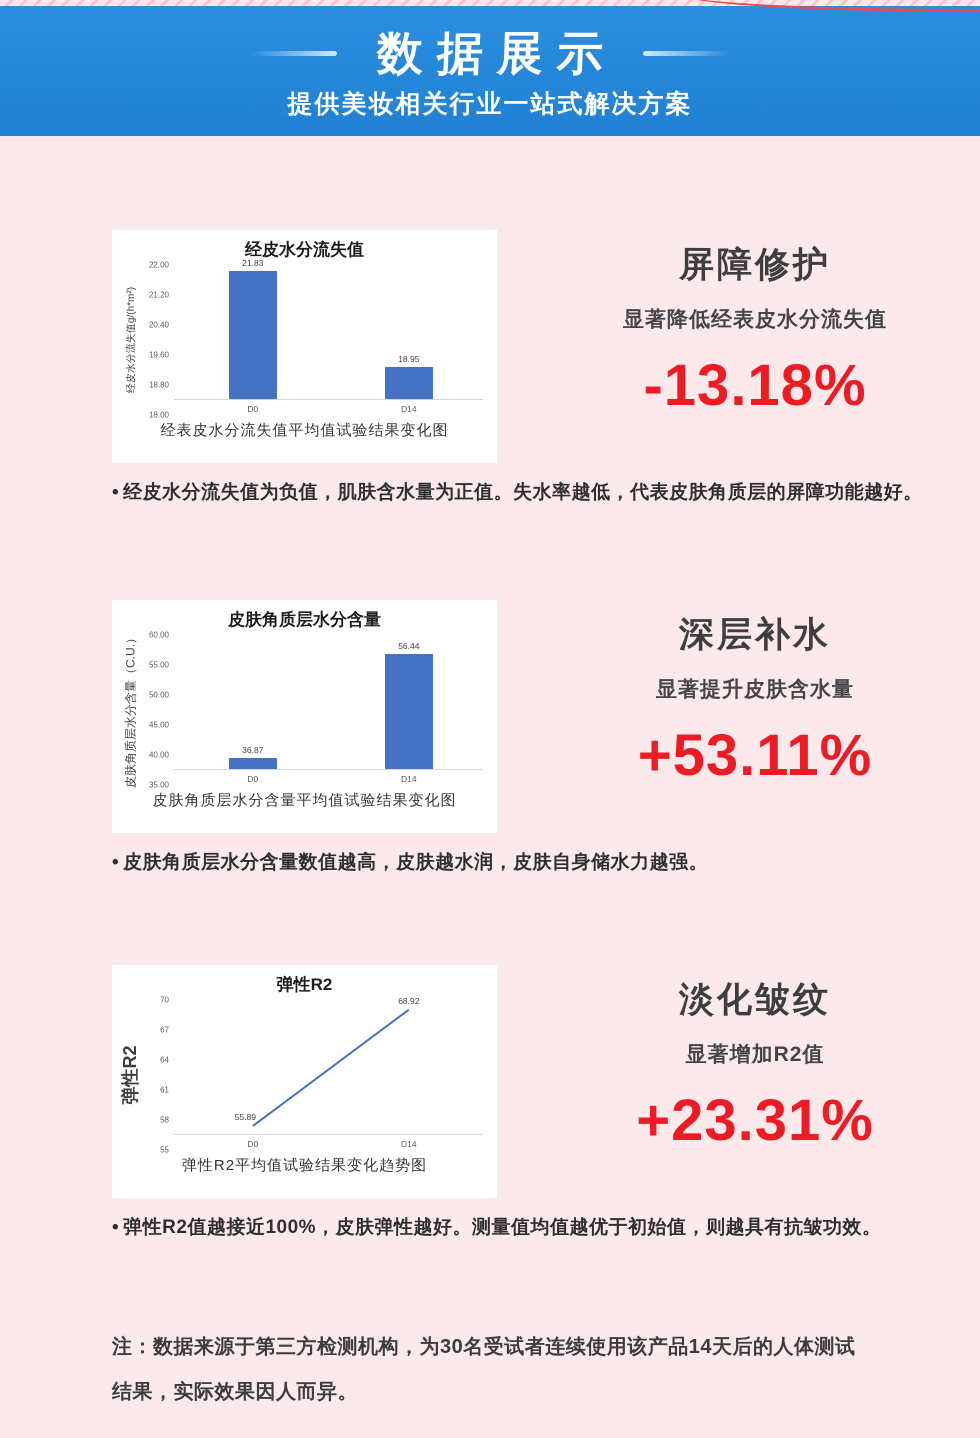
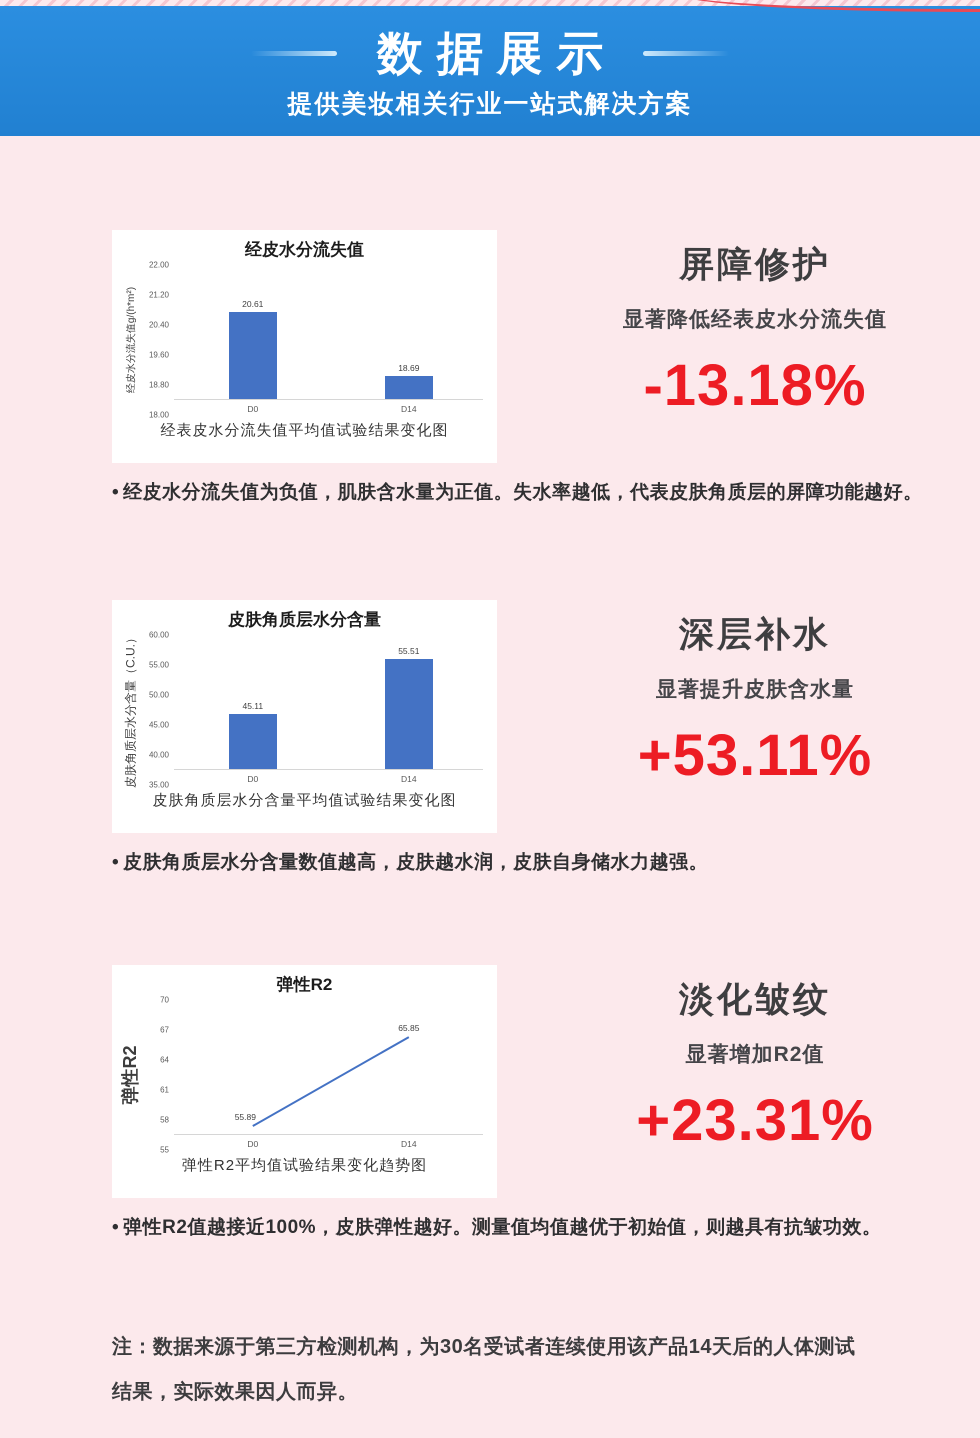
经皮水分流失值/D0: 21.83 -> 20.61
经皮水分流失值/D14: 18.95 -> 18.69
皮肤角质层水分含量/D0: 36.87 -> 45.11
皮肤角质层水分含量/D14: 56.44 -> 55.51
弹性R2/D14: 68.92 -> 65.85
